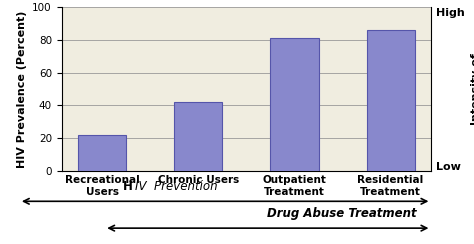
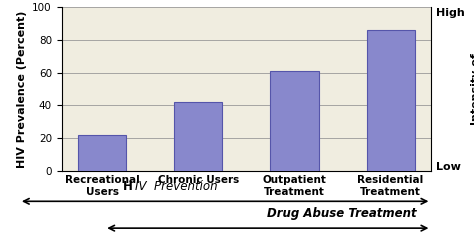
Outpatient Treatment: 81 -> 61
